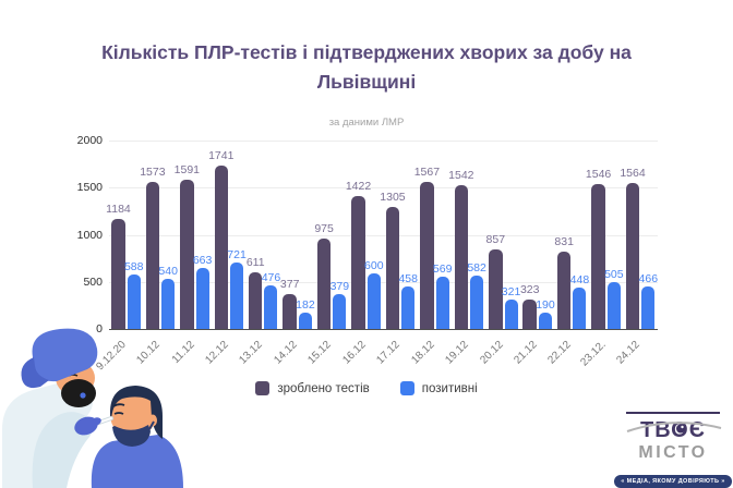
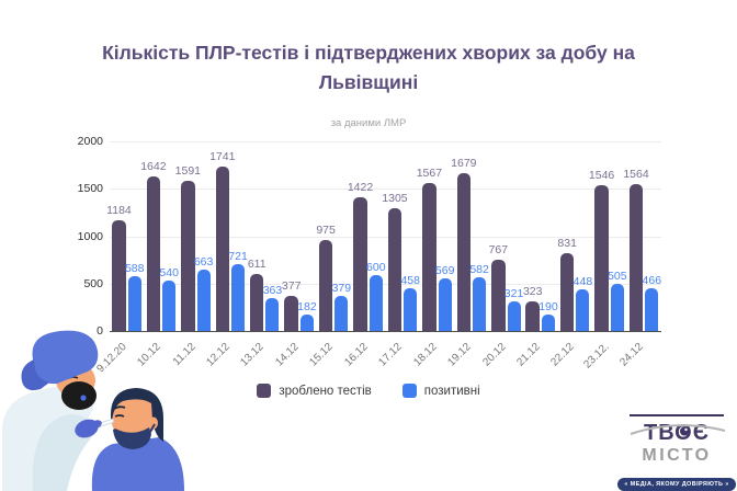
зроблено тестів/10.12: 1573 -> 1642
позитивні/13.12: 476 -> 363
зроблено тестів/19.12: 1542 -> 1679
зроблено тестів/20.12: 857 -> 767
